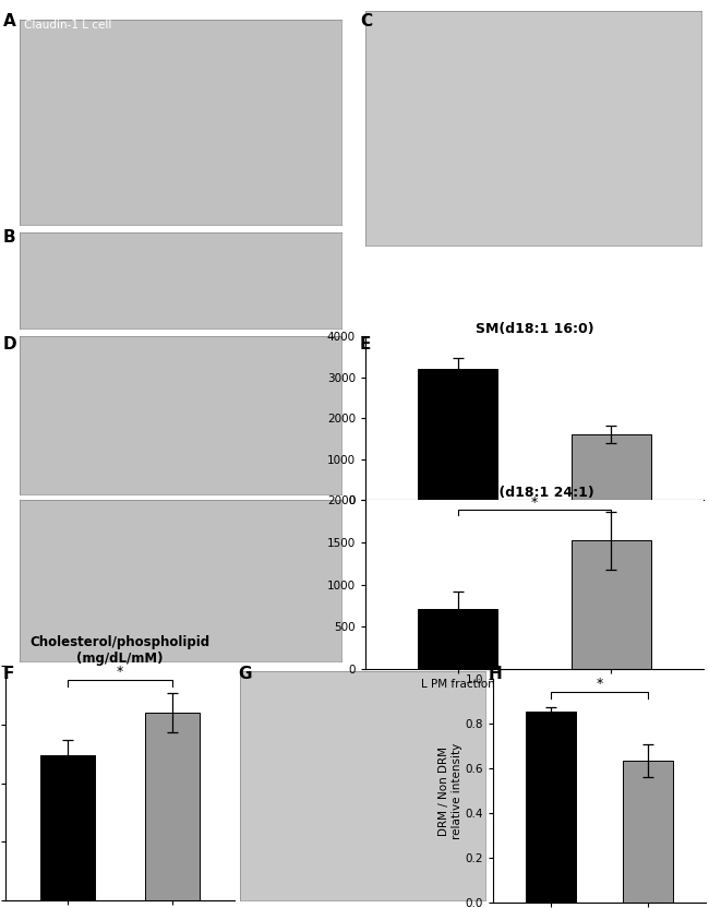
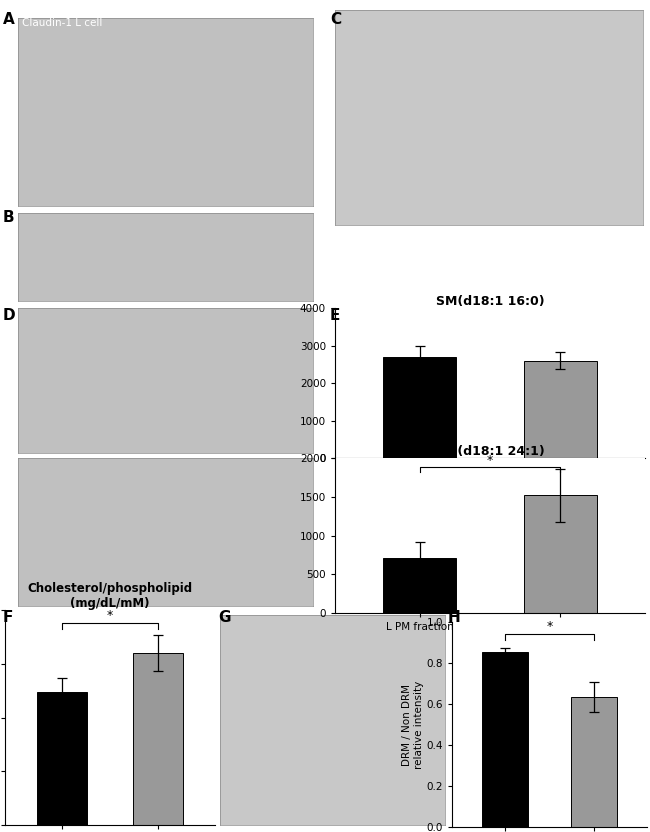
SM(d18:1 16:0)/L PM fraction: 3200 -> 2700
SM(d18:1 16:0)/C1L PM fraction: 1600 -> 2600
